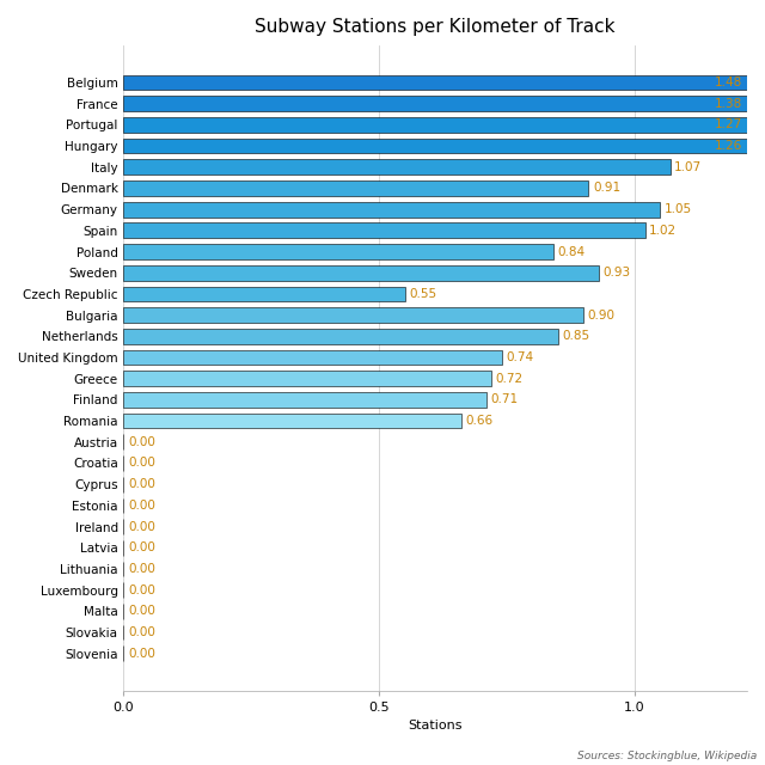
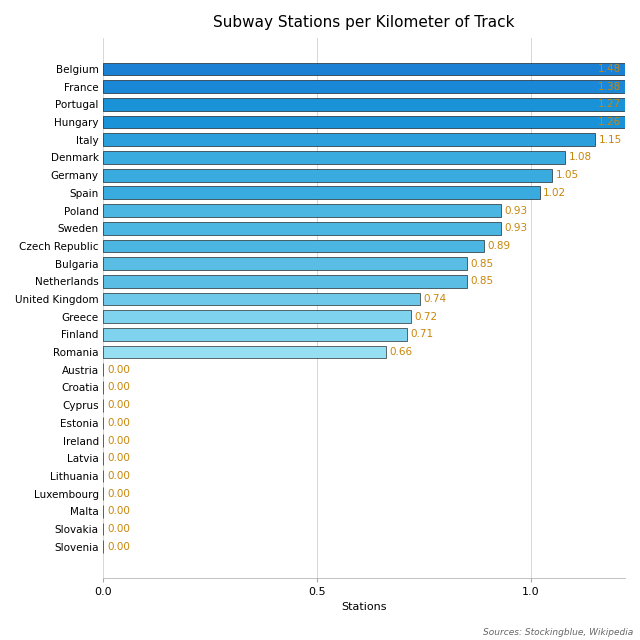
Italy: 1.07 -> 1.15
Denmark: 0.91 -> 1.08
Poland: 0.84 -> 0.93
Czech Republic: 0.55 -> 0.89
Bulgaria: 0.90 -> 0.85
